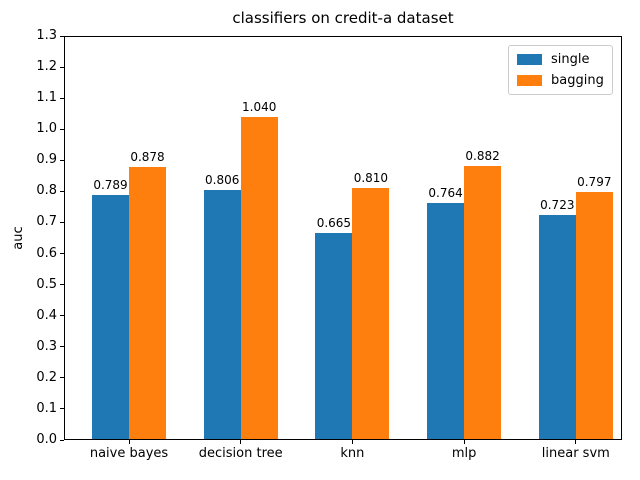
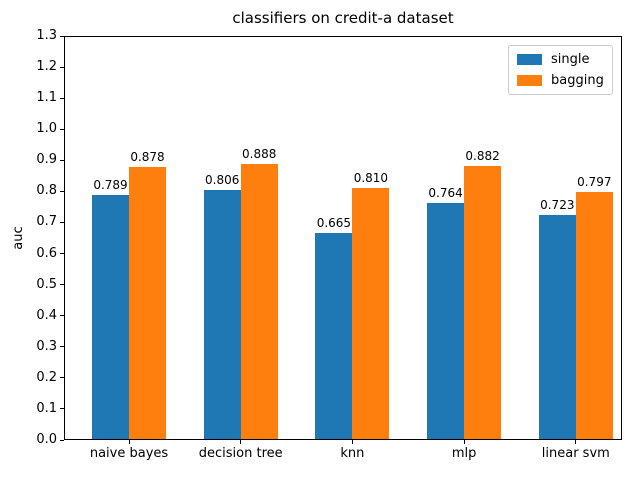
bagging/decision tree: 1.040 -> 0.888
